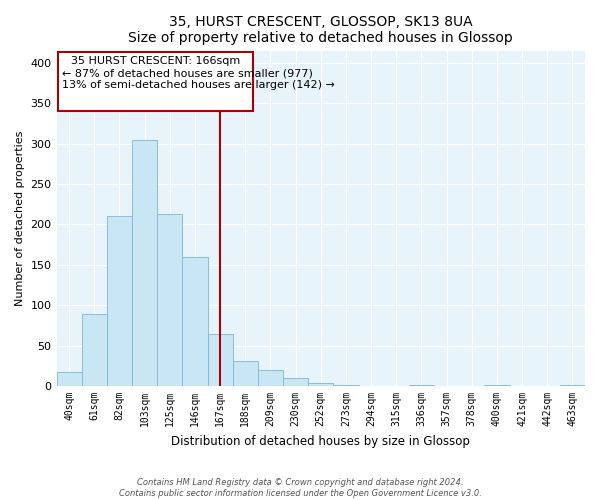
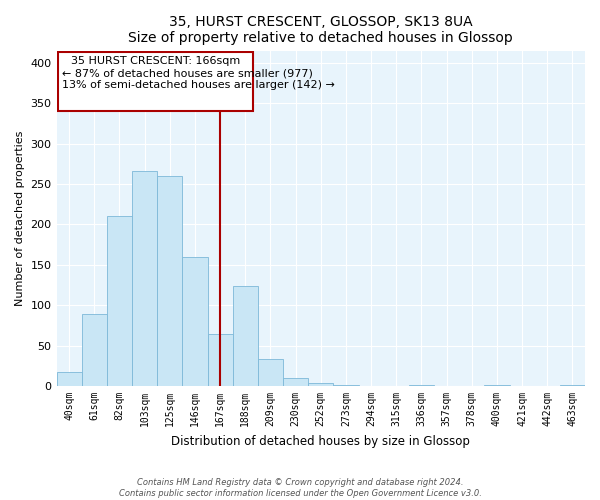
103sqm: 304 -> 266
125sqm: 213 -> 260
188sqm: 31 -> 124
209sqm: 20 -> 34
